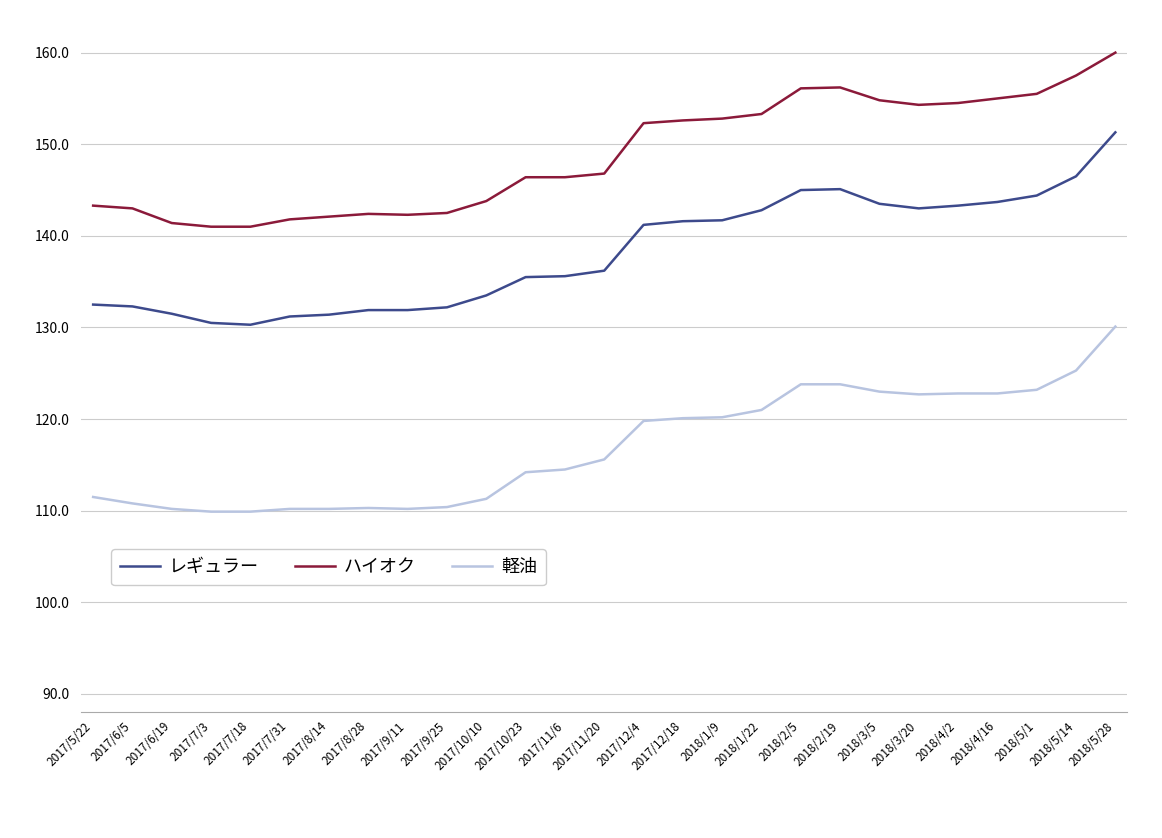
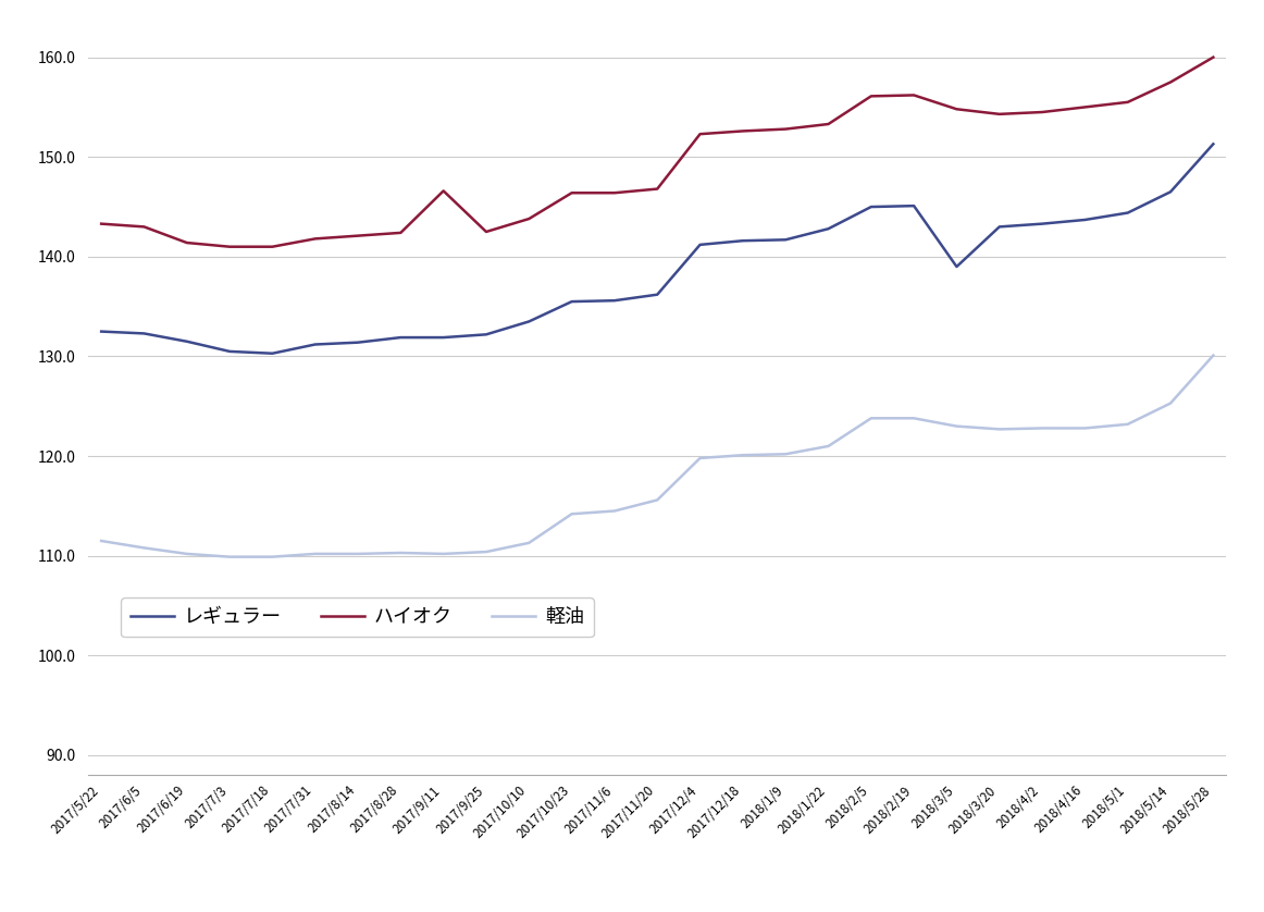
ハイオク/2017/9/11: 142.3 -> 146.6
レギュラー/2018/3/5: 143.5 -> 139.0
